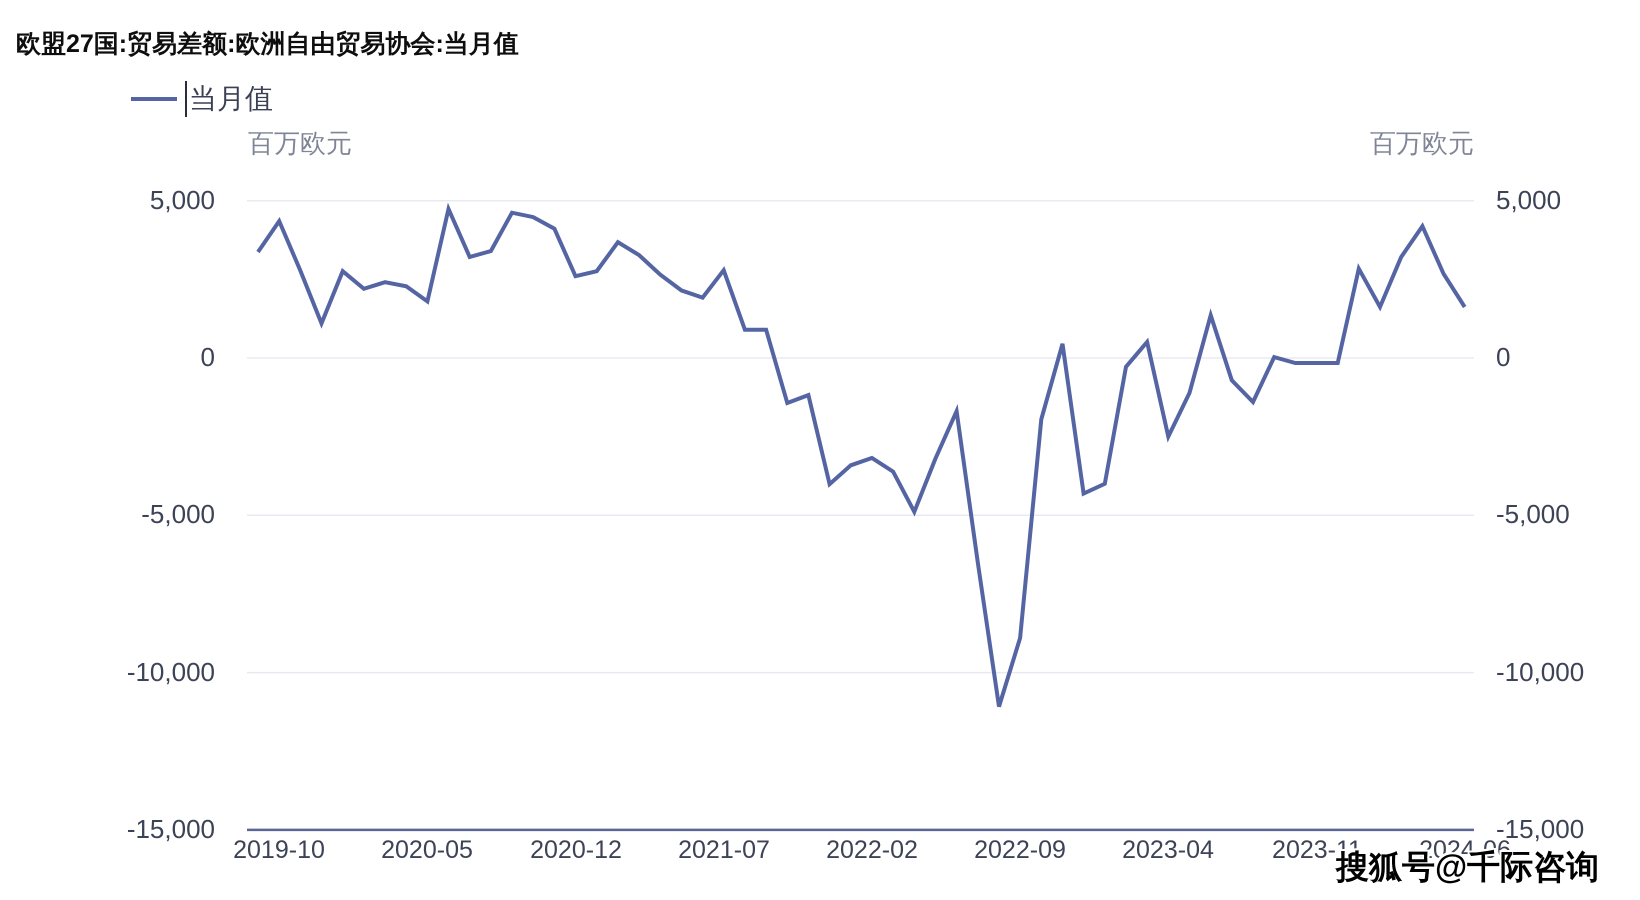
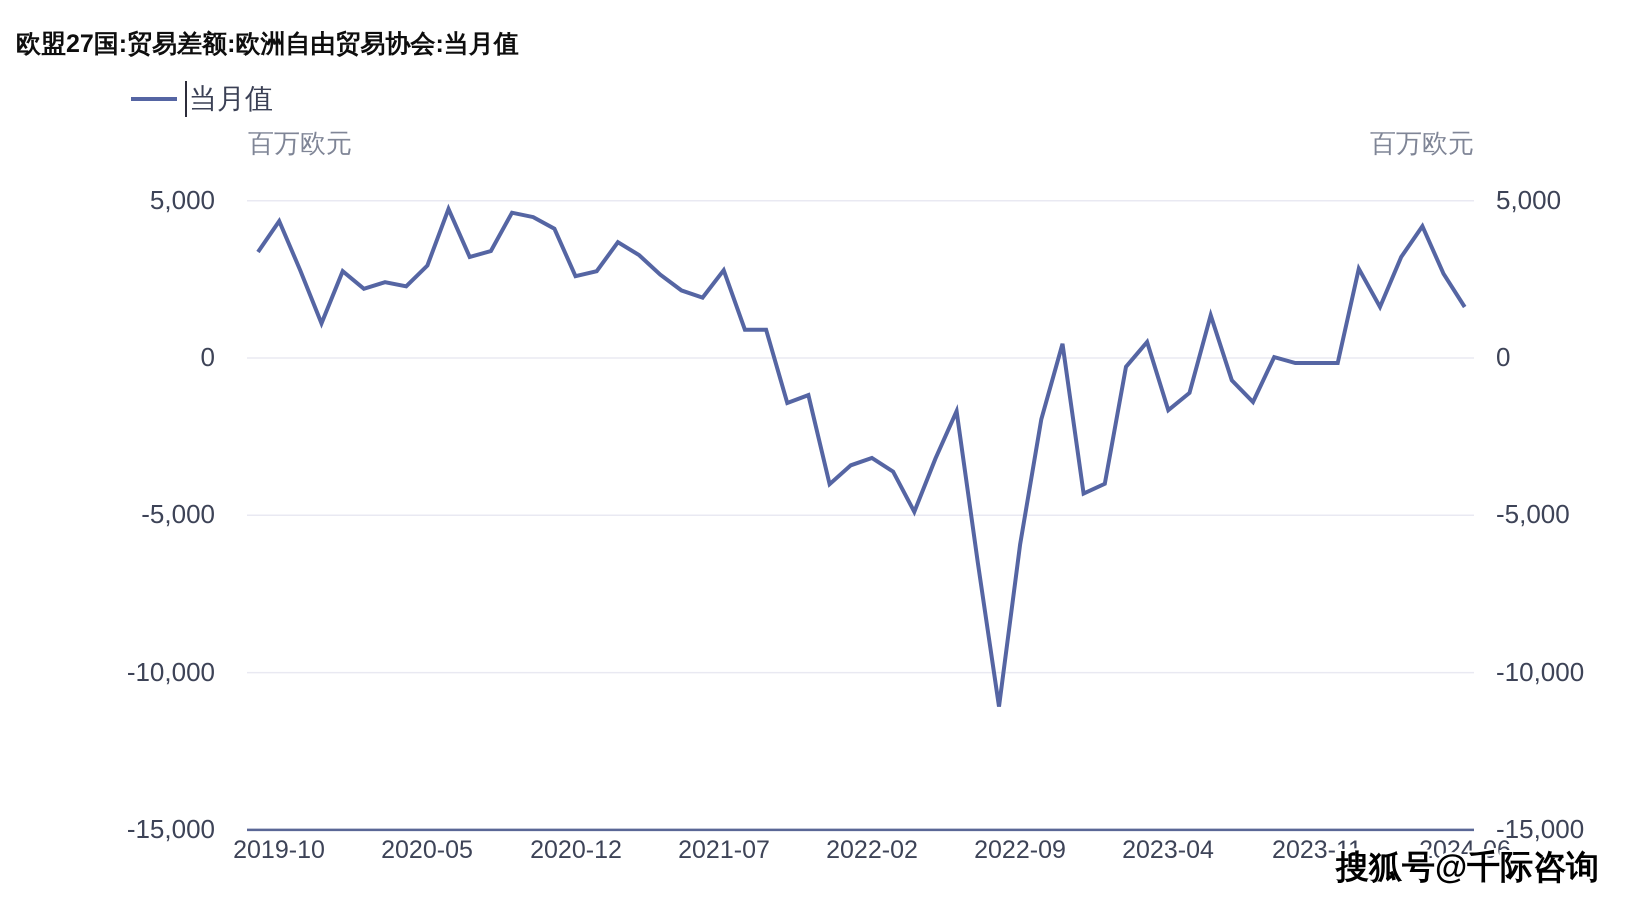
2020-05: 1800 -> 2900
2022-09: -8900 -> -5900
2023-04: -2500 -> -1700
